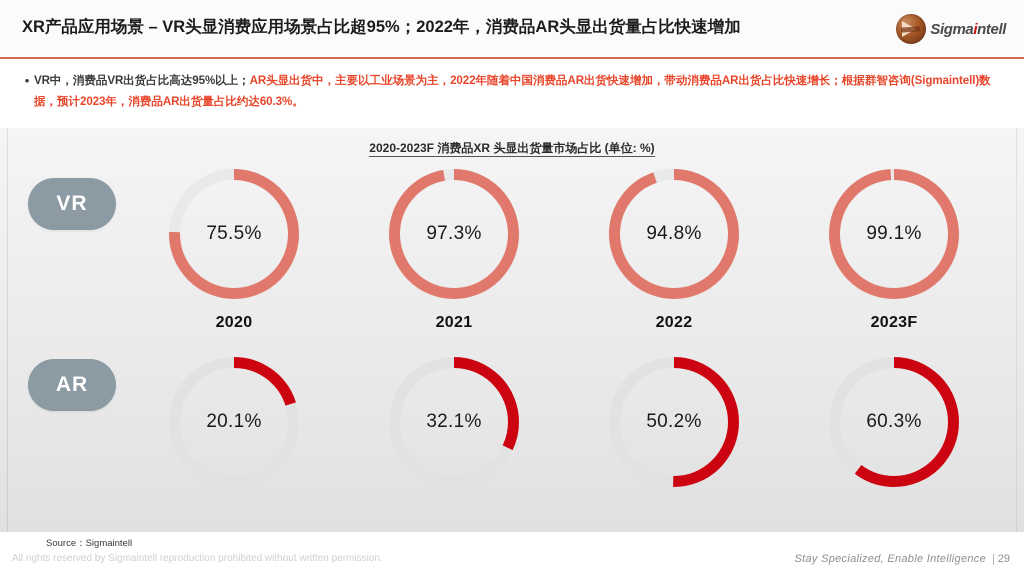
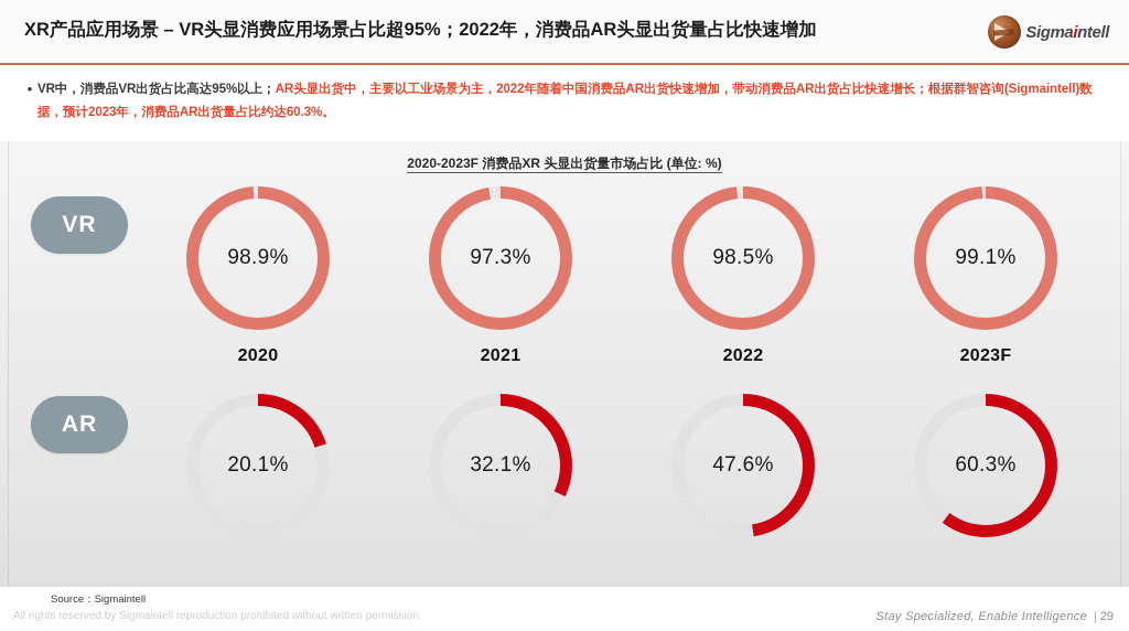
VR/2020: 75.5% -> 98.9%
VR/2022: 94.8% -> 98.5%
AR/2022: 50.2% -> 47.6%
